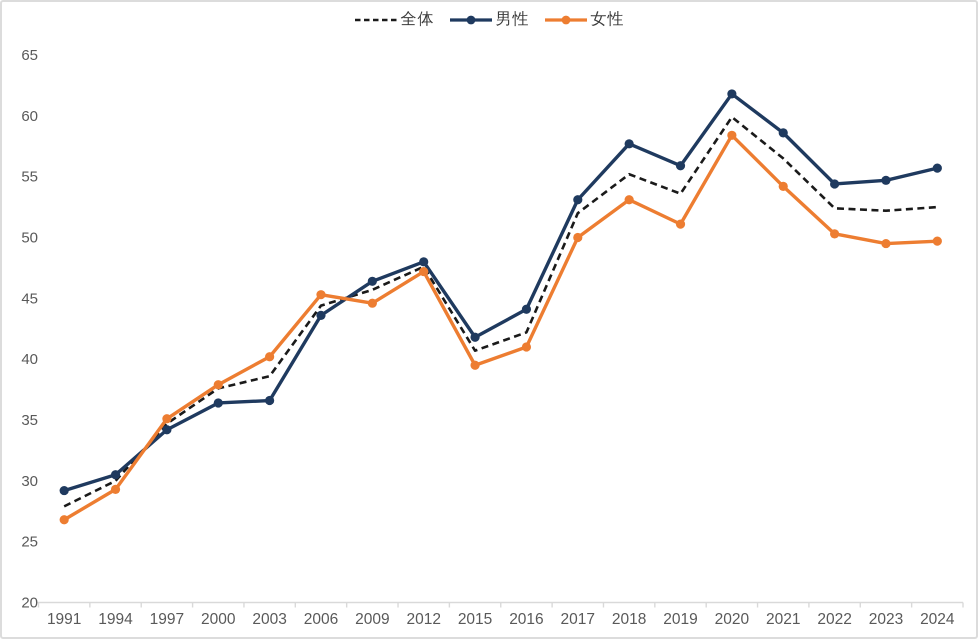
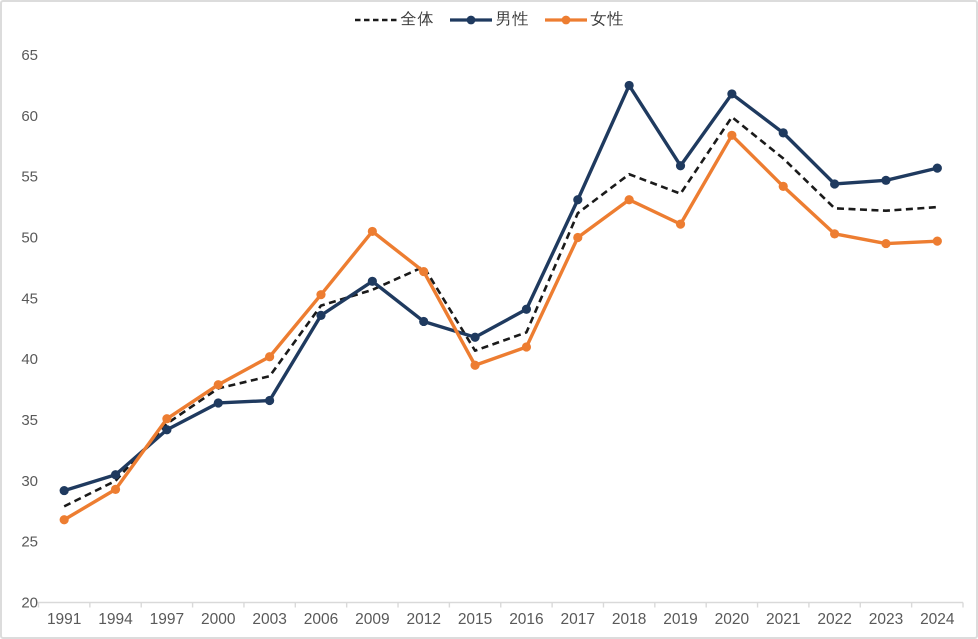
女性/2009: 44.6 -> 50.5
男性/2012: 48.0 -> 43.1
男性/2018: 57.7 -> 62.5
